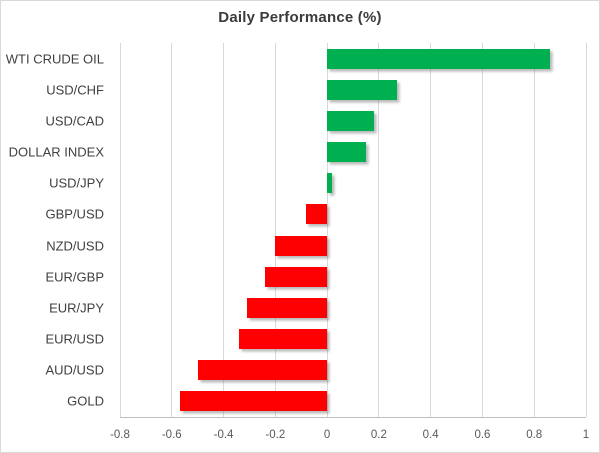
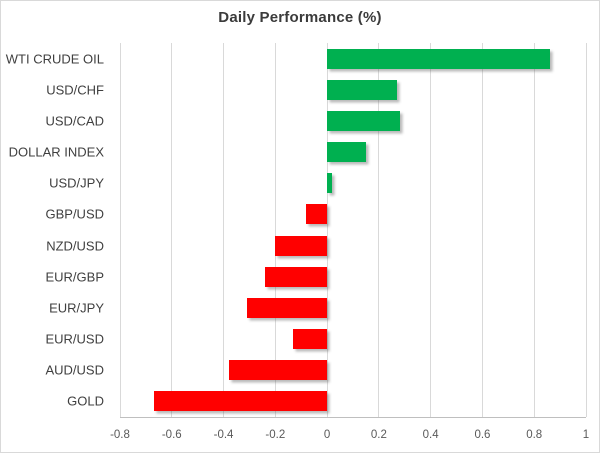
USD/CAD: 0.18 -> 0.28
EUR/USD: -0.34 -> -0.13
AUD/USD: -0.50 -> -0.38
GOLD: -0.57 -> -0.67
